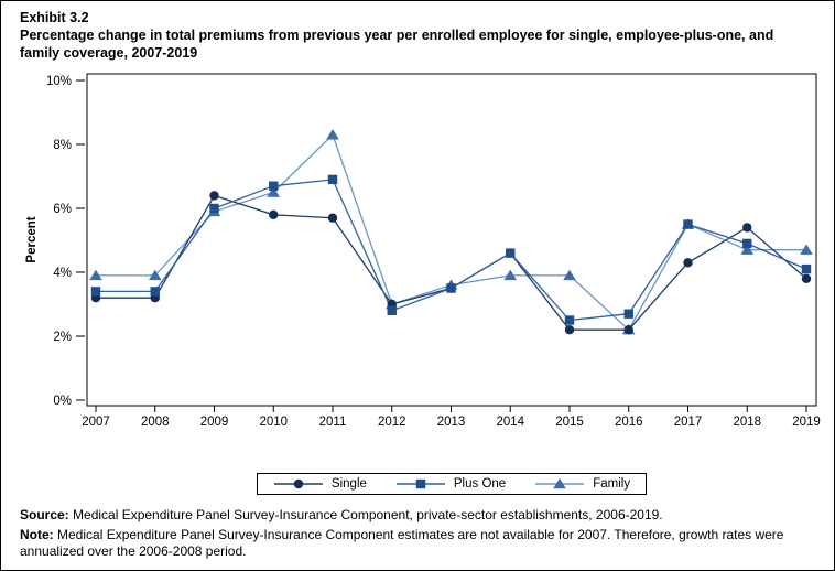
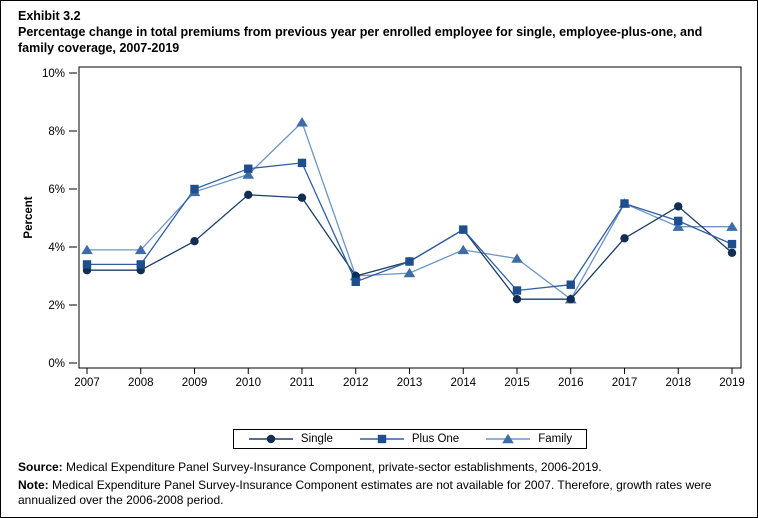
Single/2009: 6.4% -> 4.2%
Family/2013: 3.6% -> 3.1%
Family/2015: 3.9% -> 3.6%
